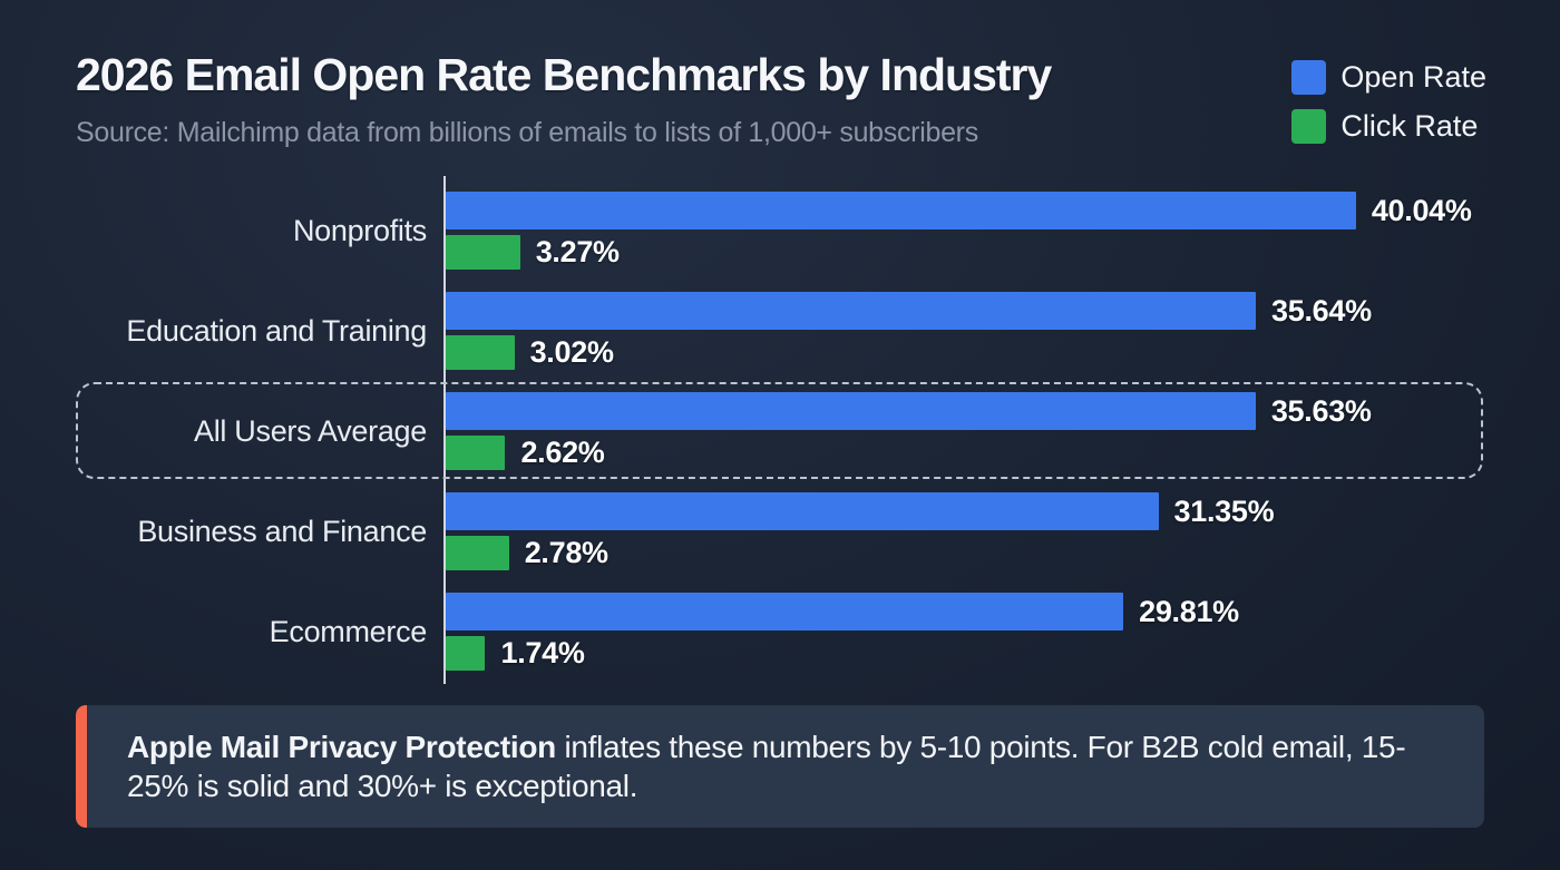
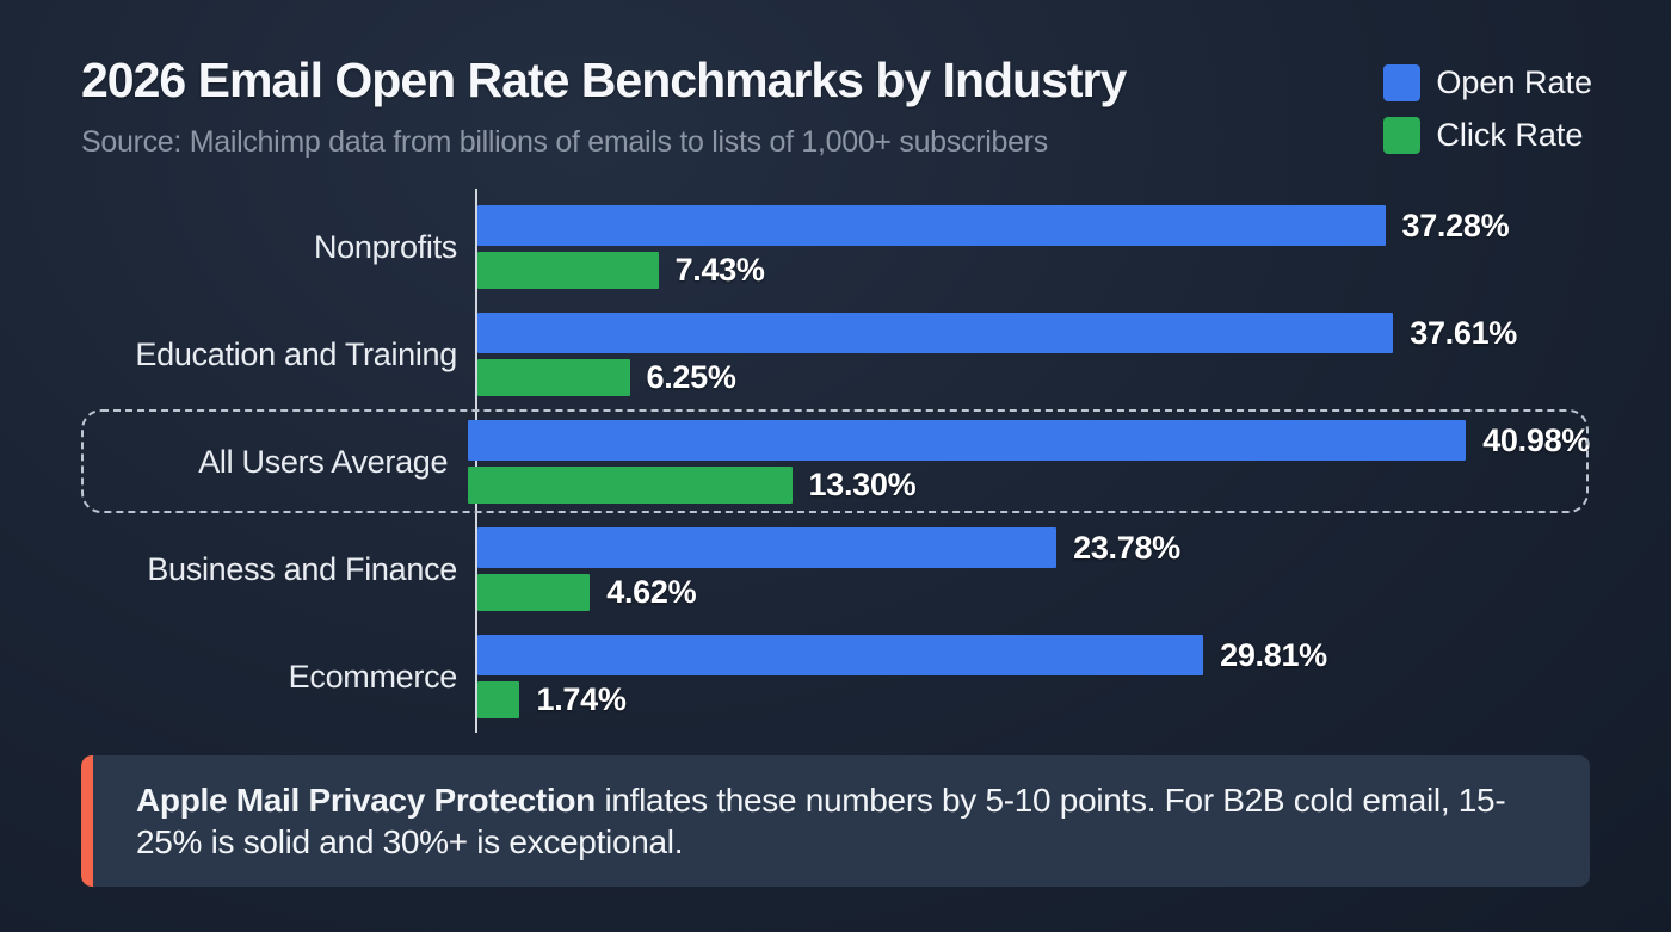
Open Rate/Nonprofits: 40.04% -> 37.28%
Click Rate/Nonprofits: 3.27% -> 7.43%
Open Rate/Education and Training: 35.64% -> 37.61%
Click Rate/Education and Training: 3.02% -> 6.25%
Open Rate/All Users Average: 35.63% -> 40.98%
Click Rate/All Users Average: 2.62% -> 13.30%
Open Rate/Business and Finance: 31.35% -> 23.78%
Click Rate/Business and Finance: 2.78% -> 4.62%
